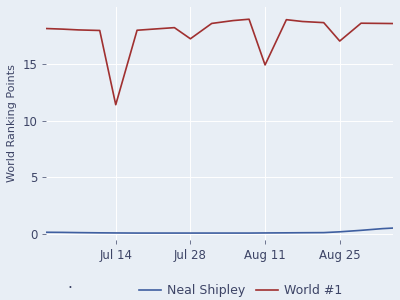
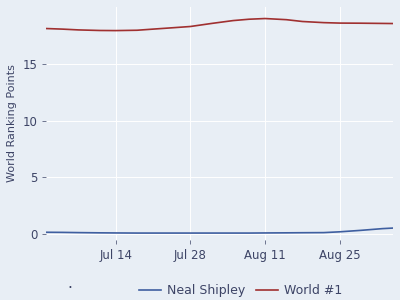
World #1/Jul 14: 11.4 -> 17.9
World #1/Jul 28: 17.2 -> 18.3
World #1/Aug 11: 14.9 -> 19.0
World #1/Aug 25: 17.0 -> 18.6
